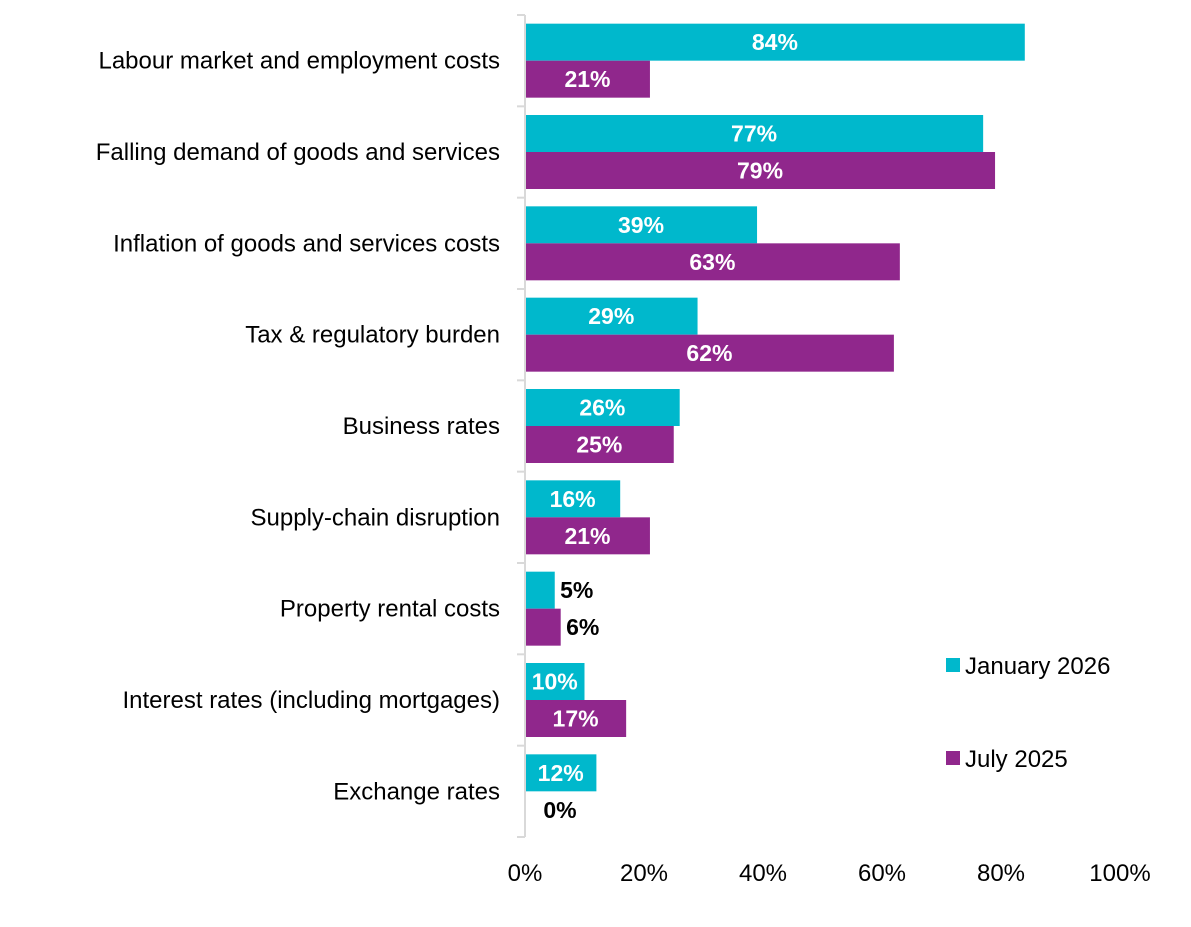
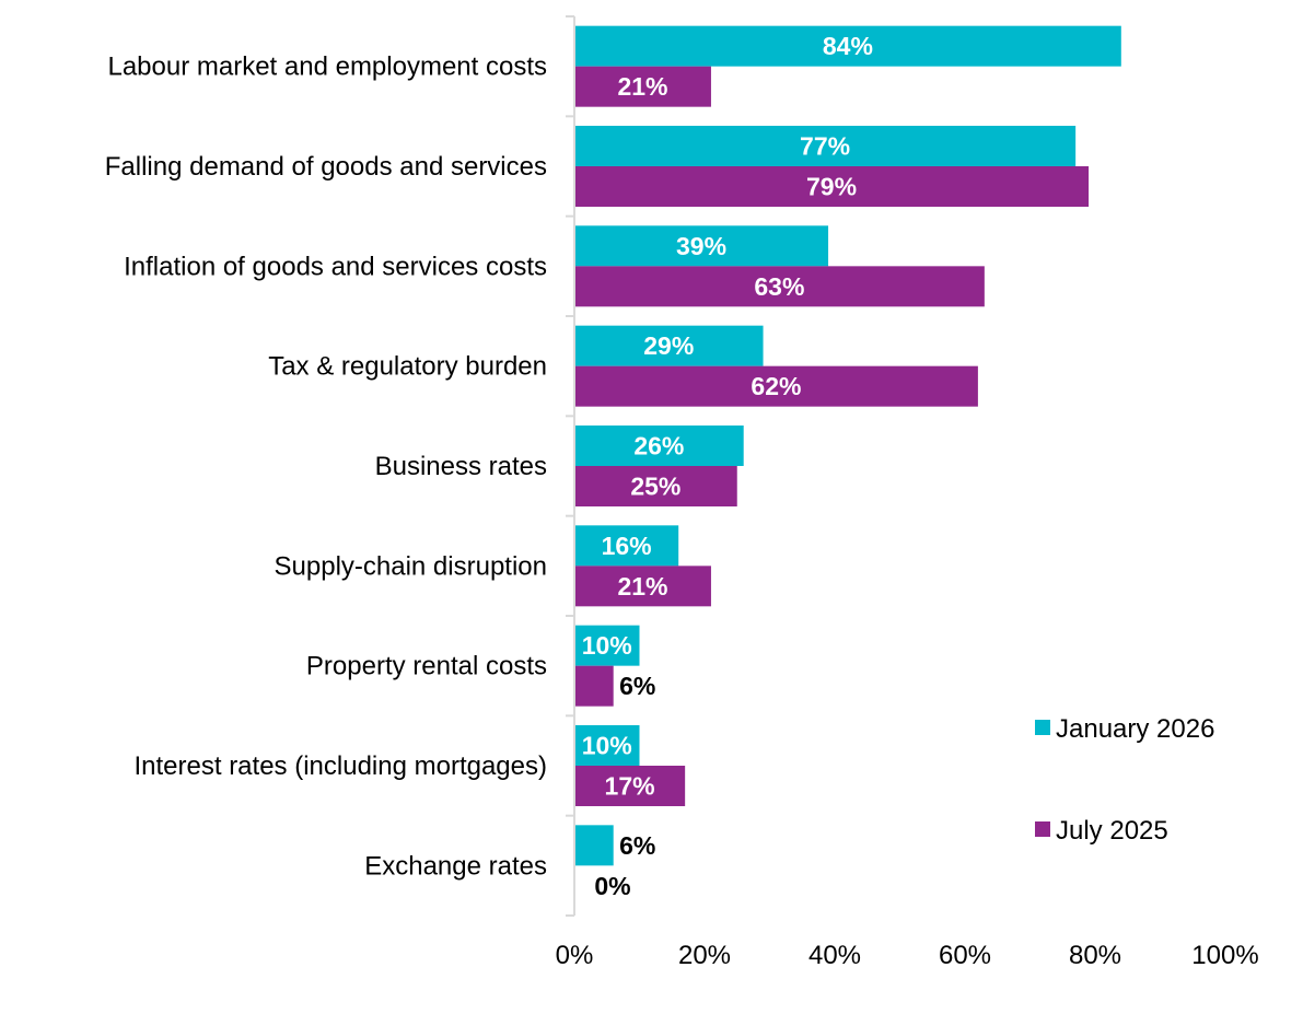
January 2026/Property rental costs: 5% -> 10%
January 2026/Exchange rates: 12% -> 6%
